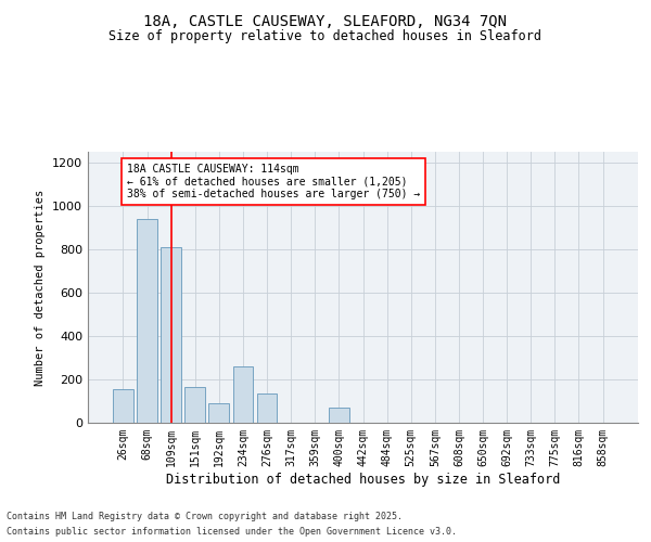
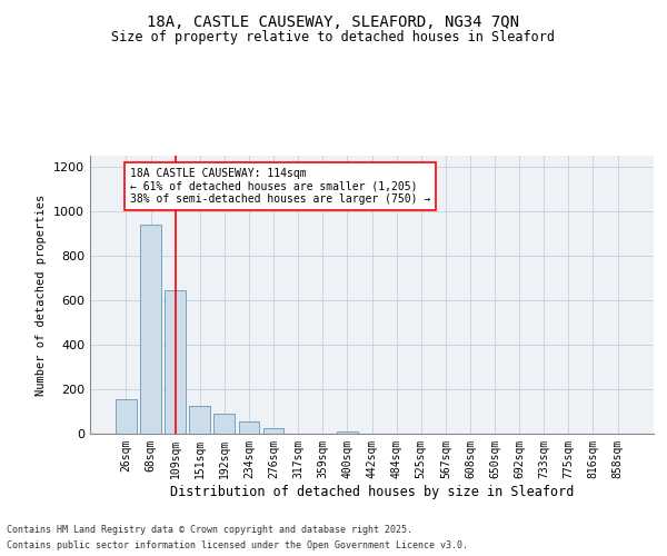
109sqm: 810 -> 645
151sqm: 165 -> 125
234sqm: 260 -> 55
276sqm: 135 -> 25
400sqm: 70 -> 10
